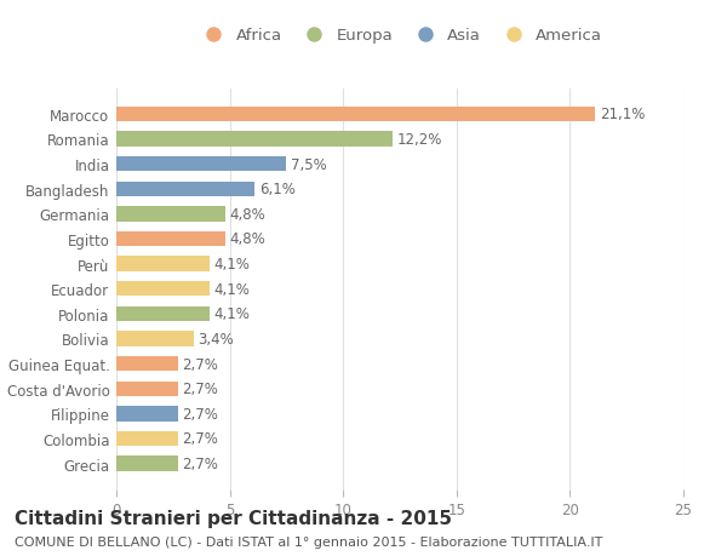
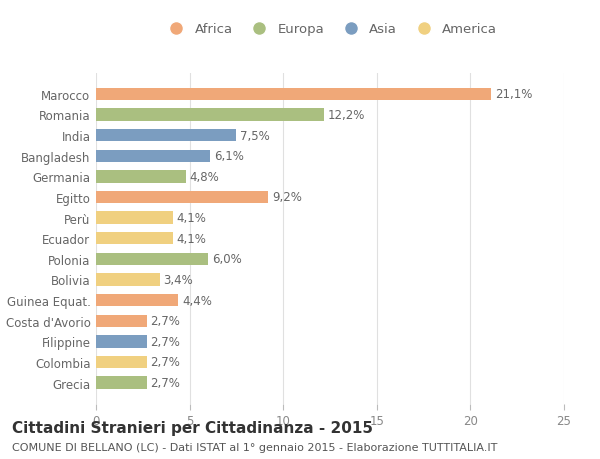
Egitto: 4,8% -> 9,2%
Polonia: 4,1% -> 6,0%
Guinea Equat.: 2,7% -> 4,4%
